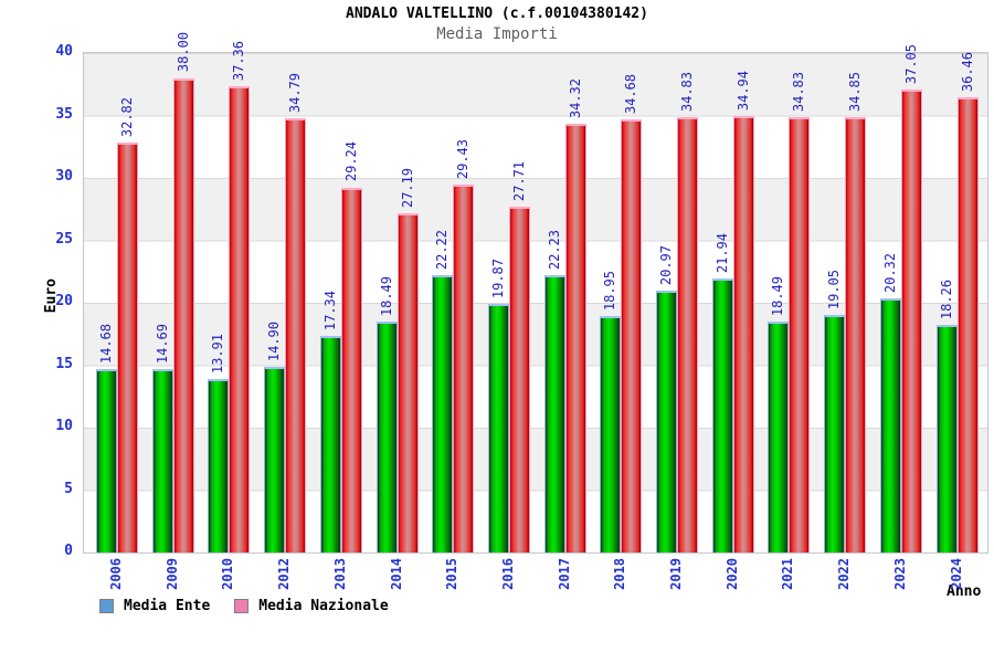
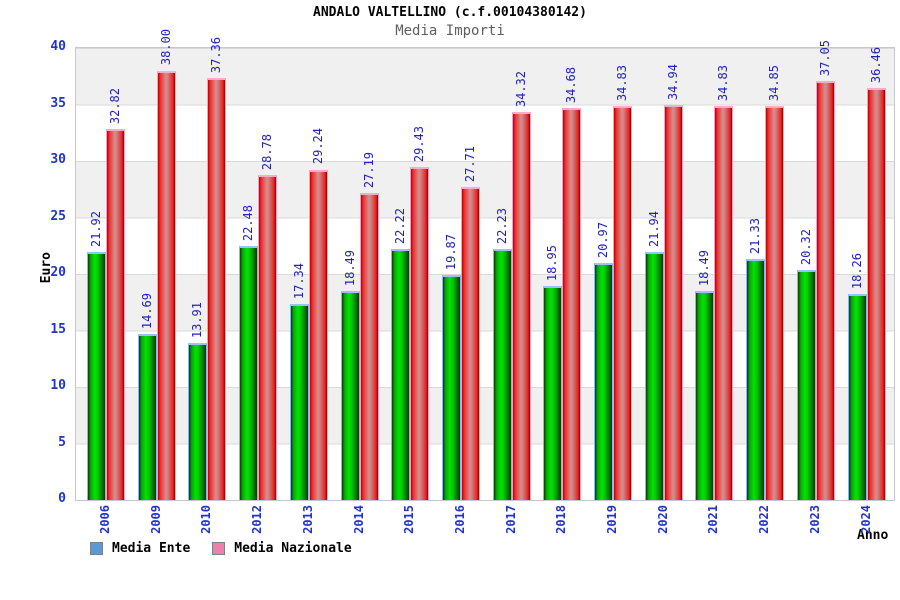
Media Ente/2006: 14.68 -> 21.92
Media Ente/2012: 14.90 -> 22.48
Media Nazionale/2012: 34.79 -> 28.78
Media Ente/2022: 19.05 -> 21.33
